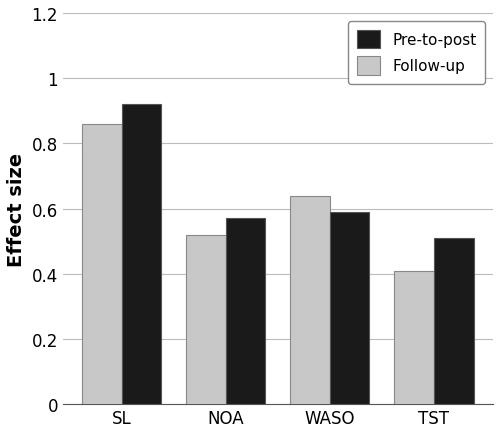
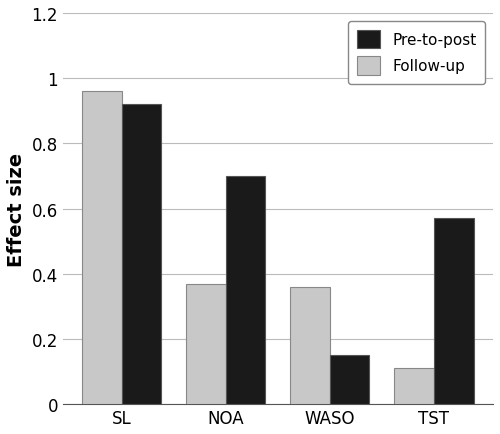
Follow-up/SL: 0.86 -> 0.96
Follow-up/NOA: 0.52 -> 0.37
Pre-to-post/NOA: 0.57 -> 0.70
Follow-up/WASO: 0.64 -> 0.36
Pre-to-post/WASO: 0.59 -> 0.15
Follow-up/TST: 0.41 -> 0.11
Pre-to-post/TST: 0.51 -> 0.57
